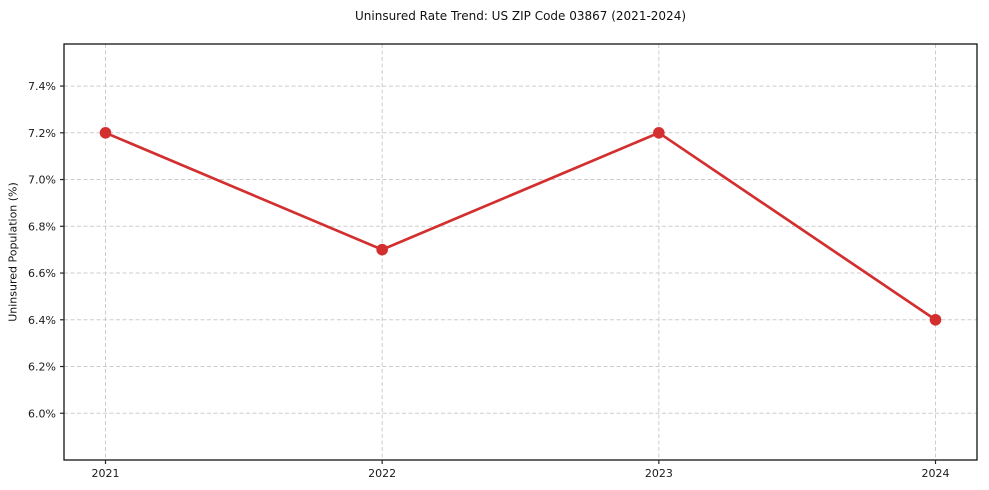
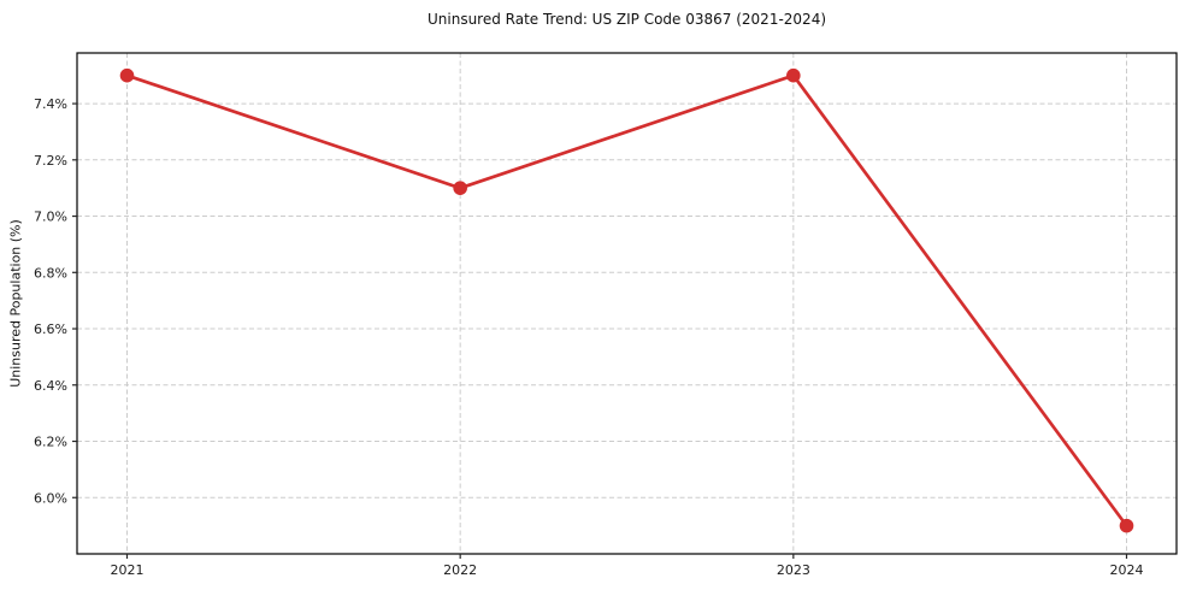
2021: 7.2% -> 7.5%
2022: 6.7% -> 7.1%
2023: 7.2% -> 7.5%
2024: 6.4% -> 5.9%
